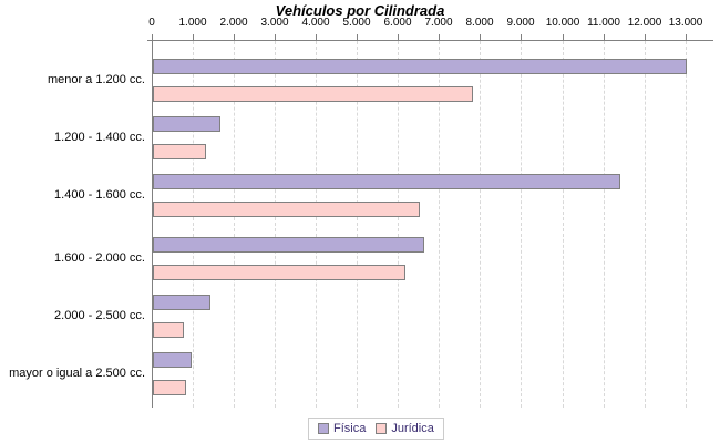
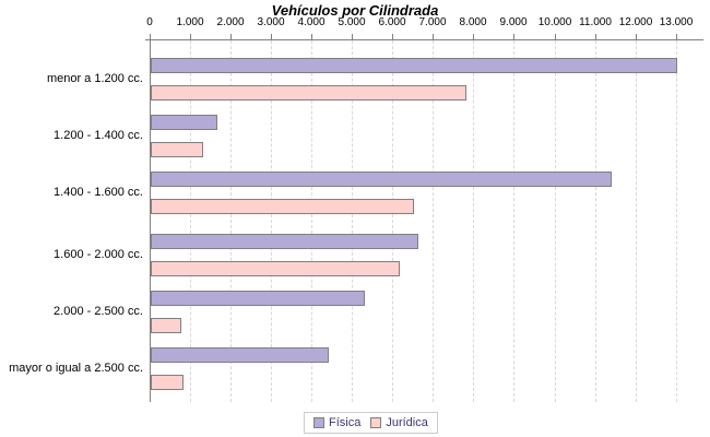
Física/2.000 - 2.500 cc.: 1400 -> 5300
Física/mayor o igual a 2.500 cc.: 1000 -> 4400
